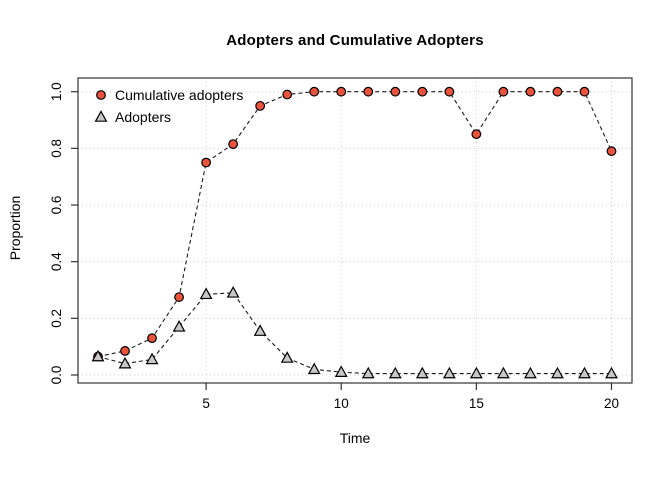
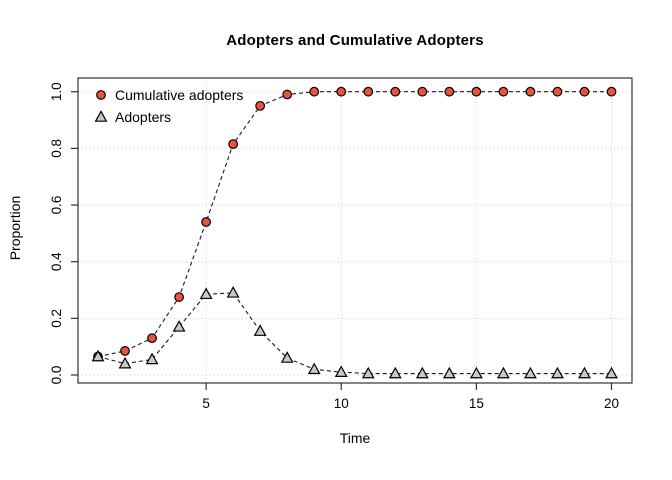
Cumulative adopters/5: 0.75 -> 0.54
Cumulative adopters/15: 0.85 -> 1.00
Cumulative adopters/20: 0.79 -> 1.00
